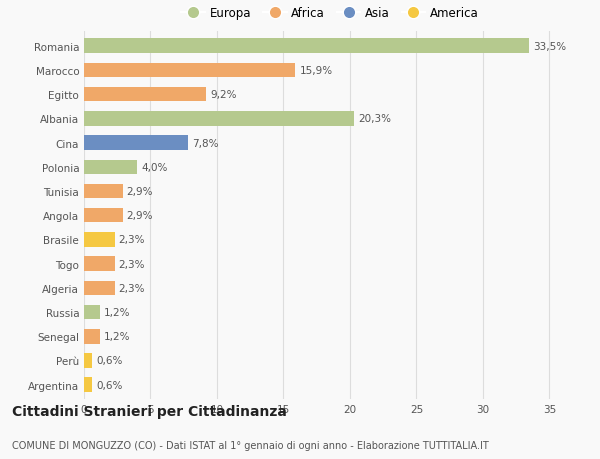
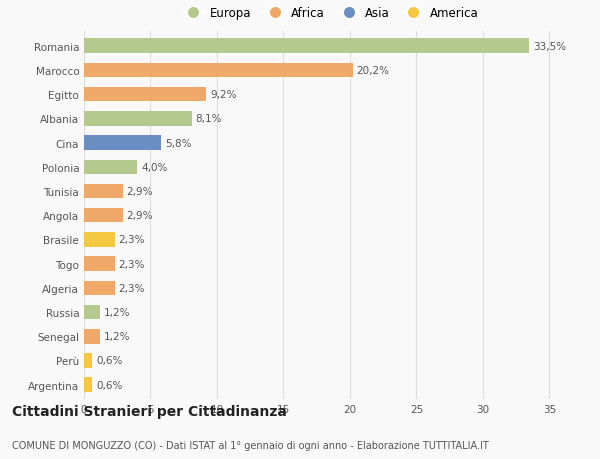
Marocco: 15,9% -> 20,2%
Albania: 20,3% -> 8,1%
Cina: 7,8% -> 5,8%
